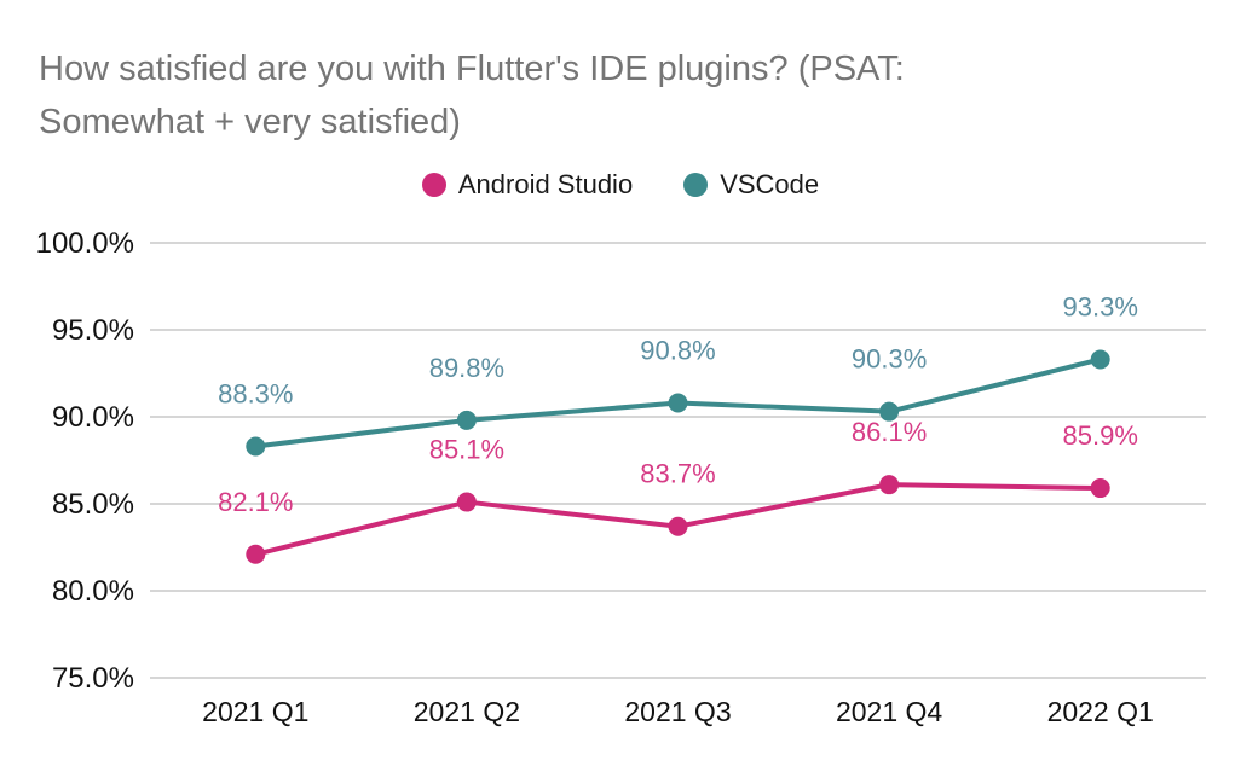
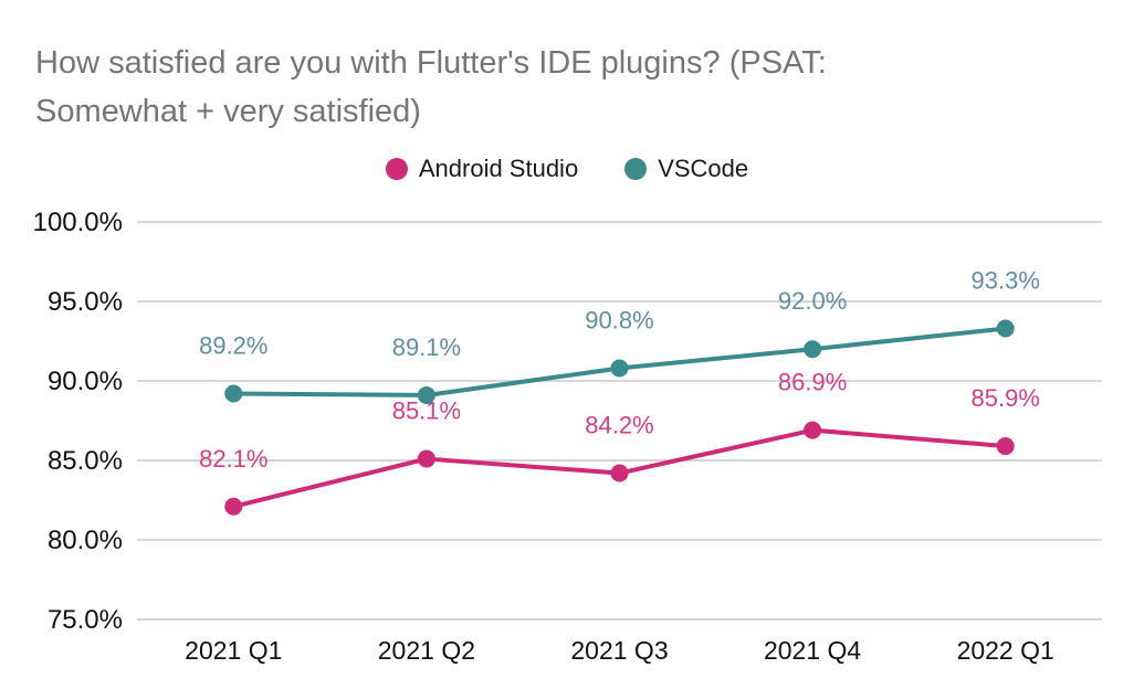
VSCode/2021 Q1: 88.3% -> 89.2%
VSCode/2021 Q2: 89.8% -> 89.1%
Android Studio/2021 Q3: 83.7% -> 84.2%
Android Studio/2021 Q4: 86.1% -> 86.9%
VSCode/2021 Q4: 90.3% -> 92.0%
